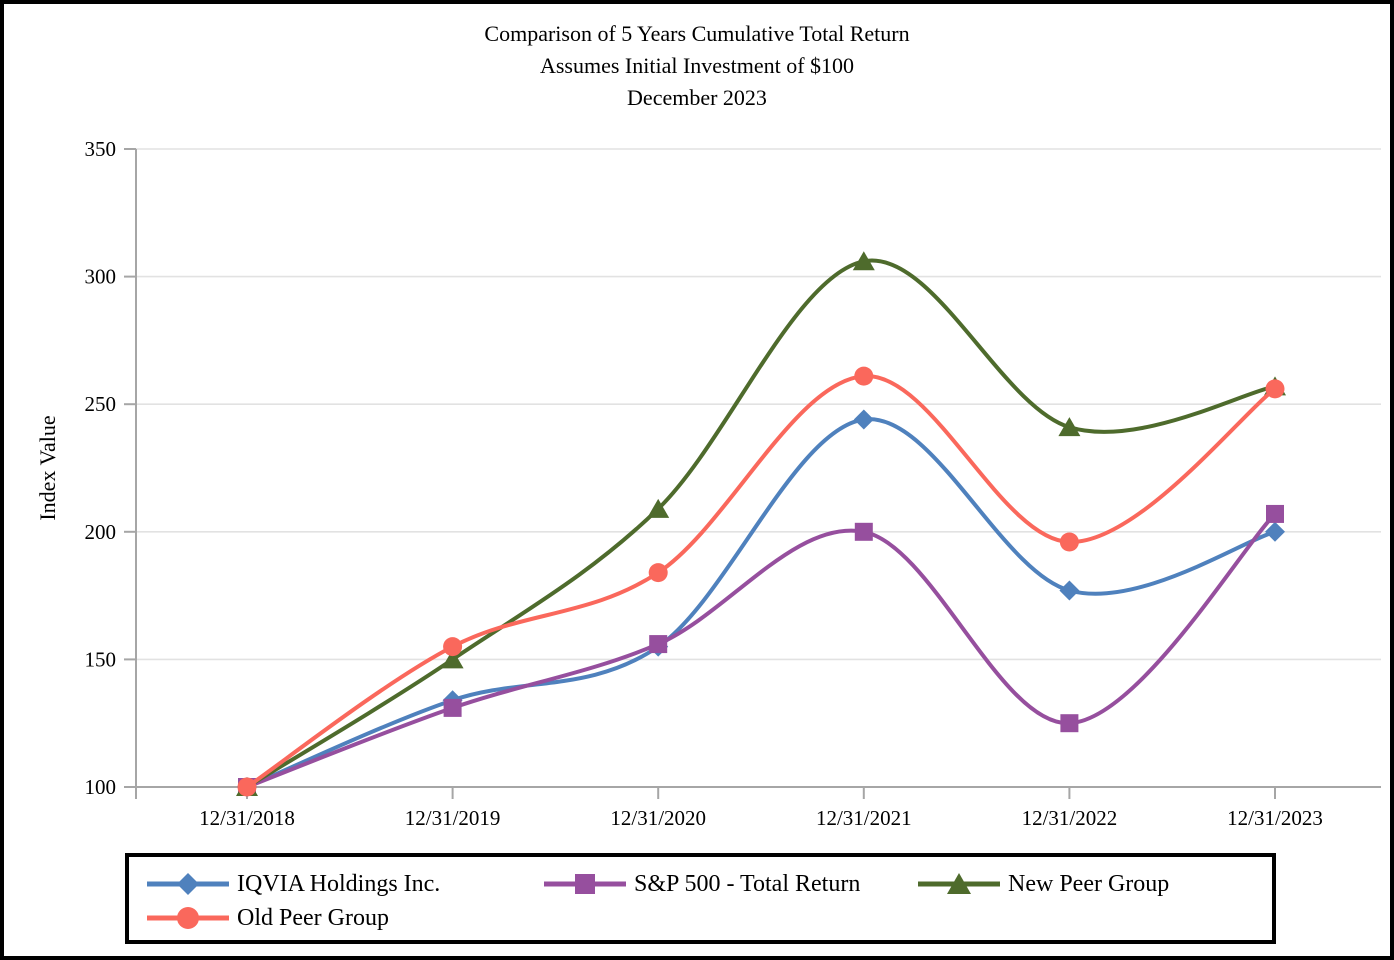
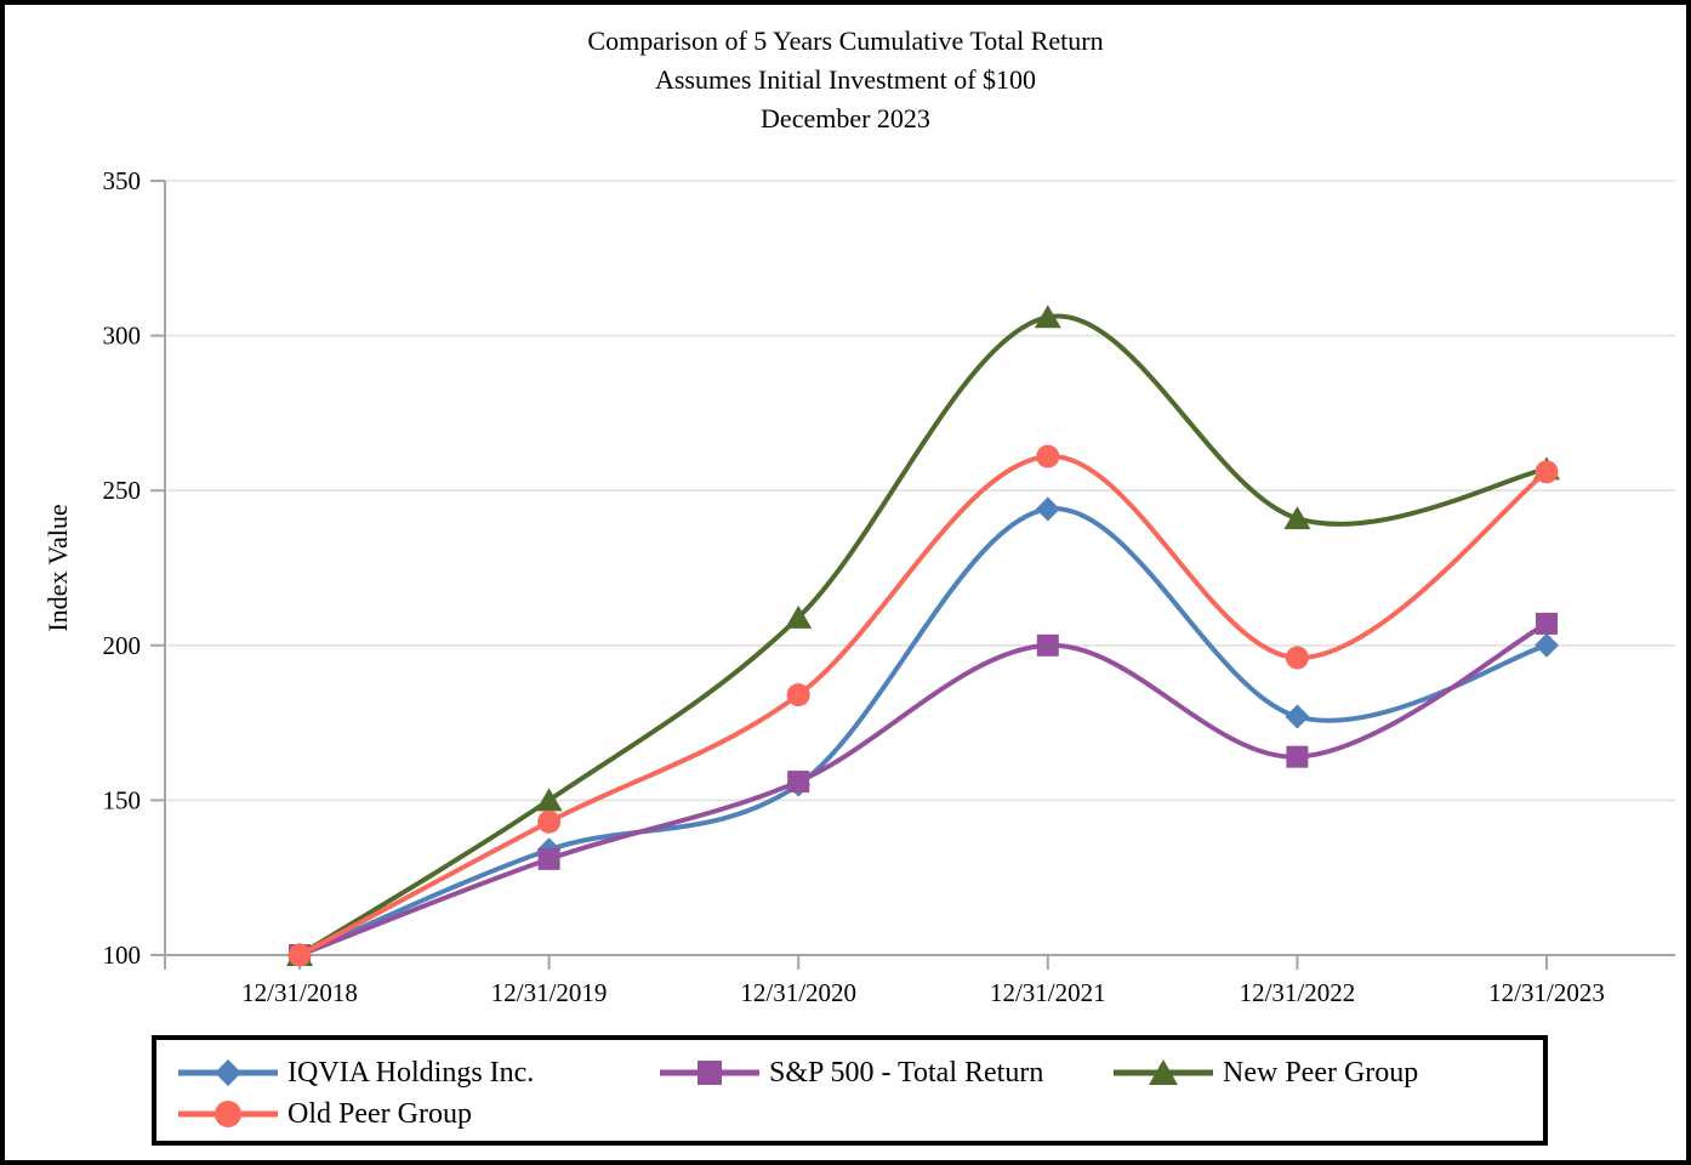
Old Peer Group/12/31/2019: 155 -> 143
S&P 500 - Total Return/12/31/2022: 125 -> 164
